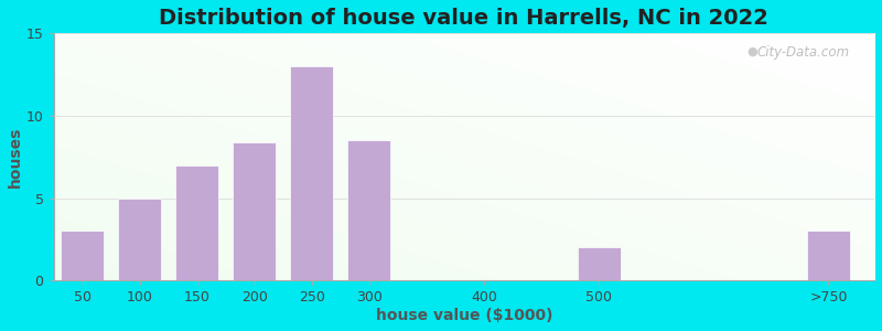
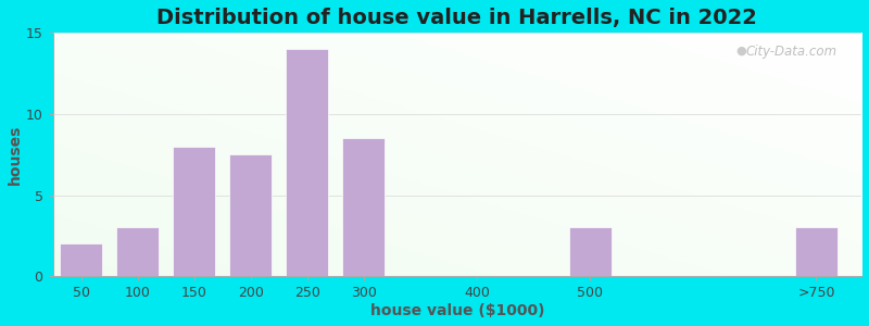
50: 3.0 -> 2.0
100: 5.0 -> 3.0
150: 7.0 -> 8.0
200: 8.4 -> 7.5
250: 13.0 -> 14.0
500: 2.0 -> 3.0
